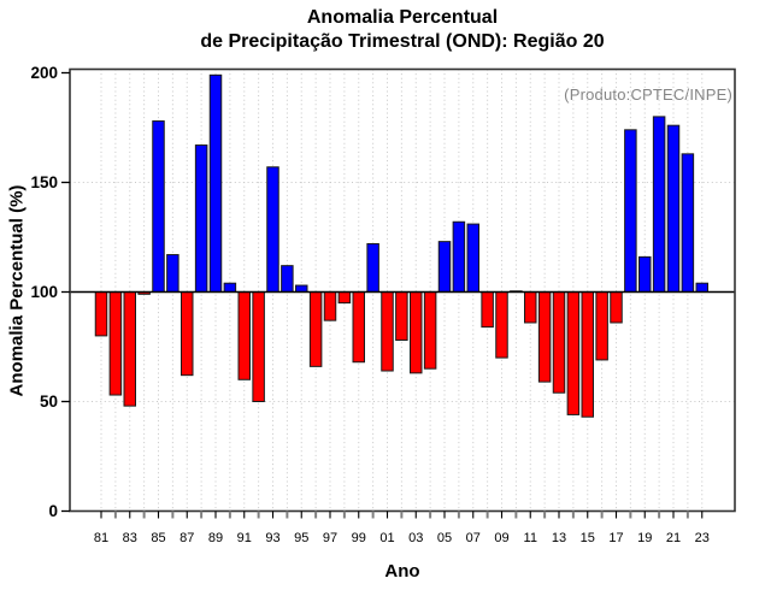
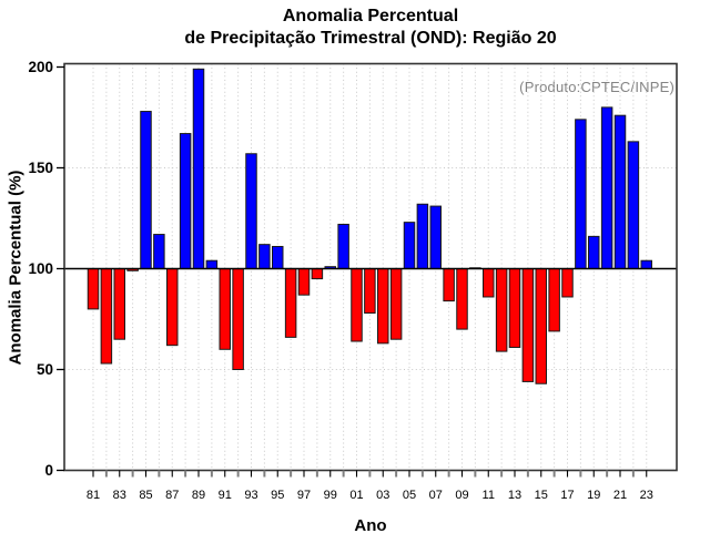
83: 48 -> 65
95: 103 -> 111
99: 68 -> 101
13: 54 -> 61
